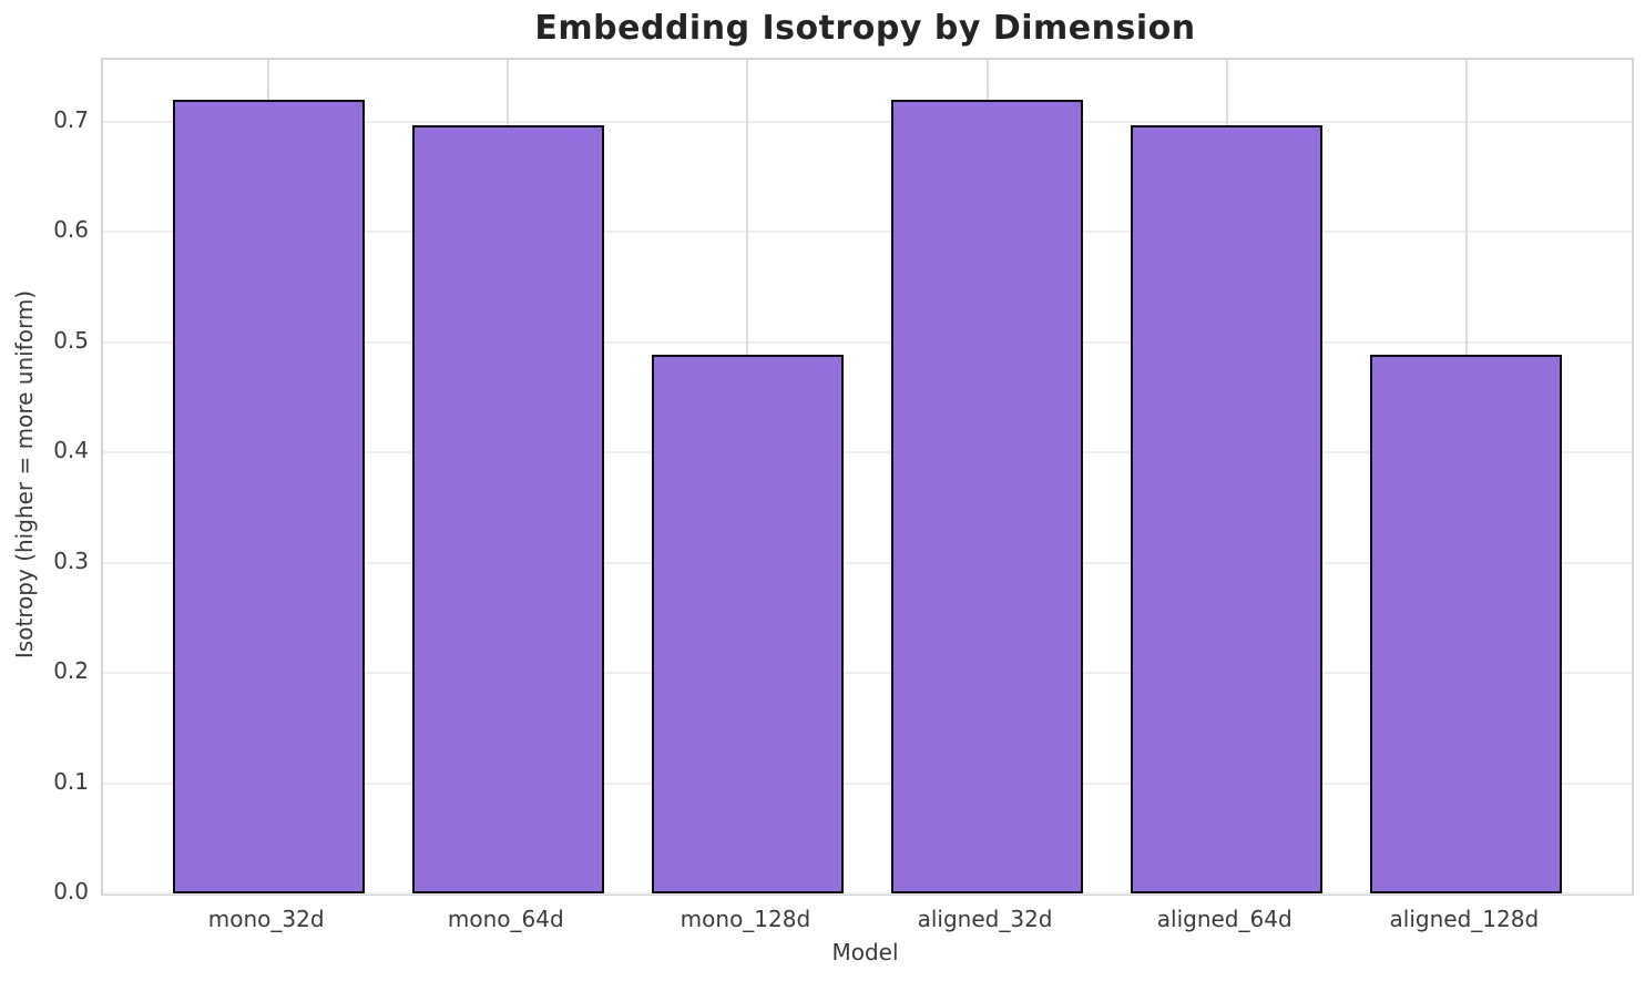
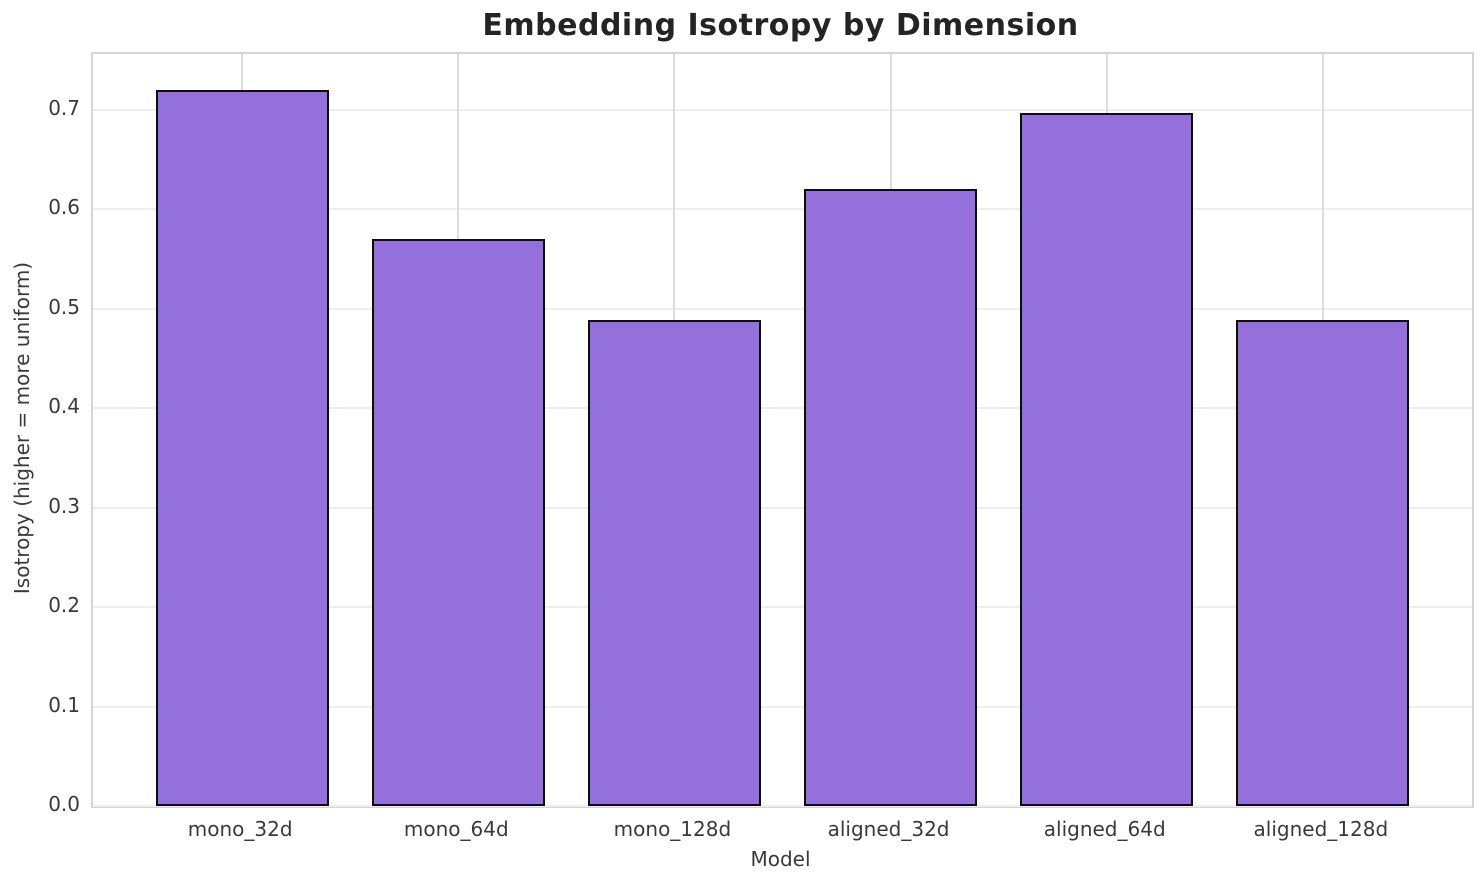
mono_64d: 0.70 -> 0.57
aligned_32d: 0.72 -> 0.62
